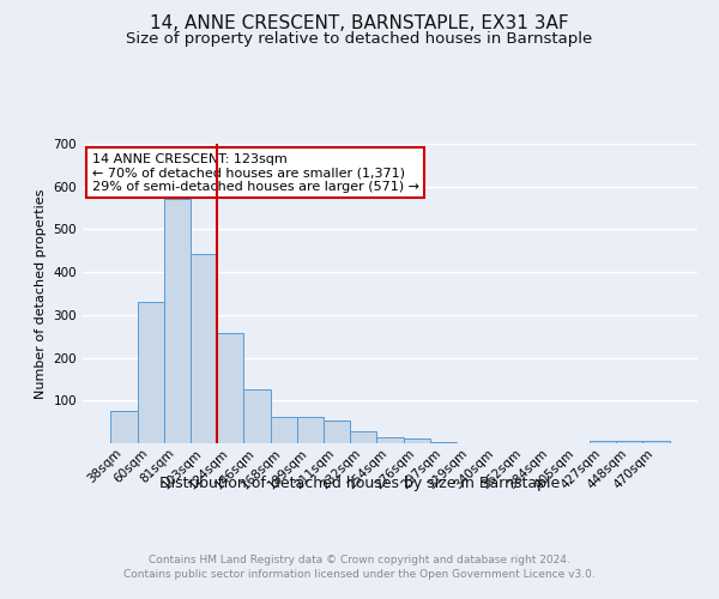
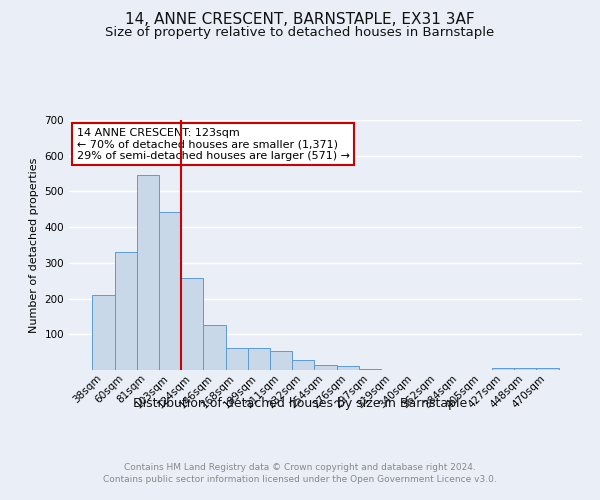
38sqm: 75 -> 210
81sqm: 570 -> 545
